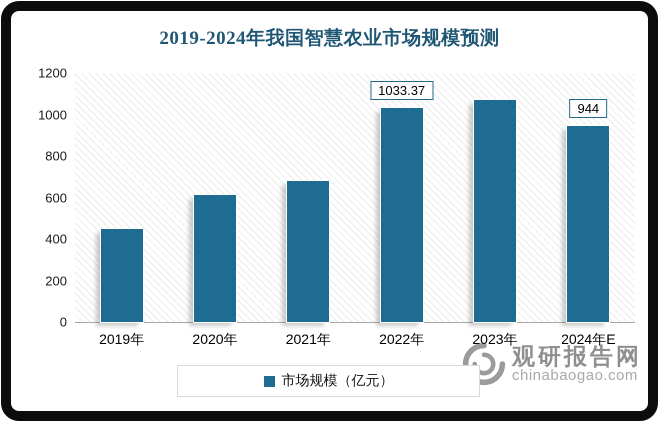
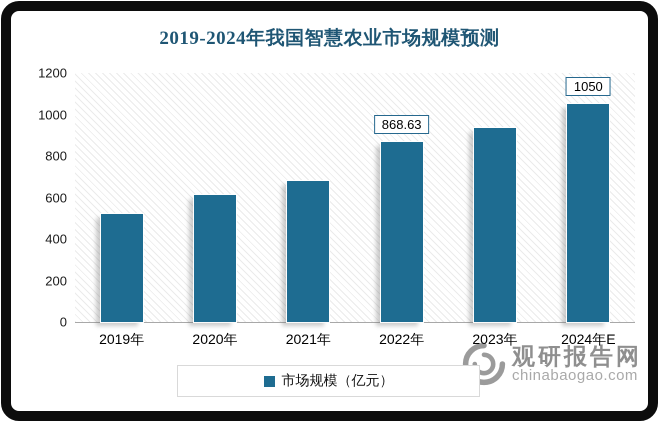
2019年: 450 -> 520
2022年: 1033.37 -> 868.63
2023年: 1070 -> 940
2024年E: 944 -> 1050
